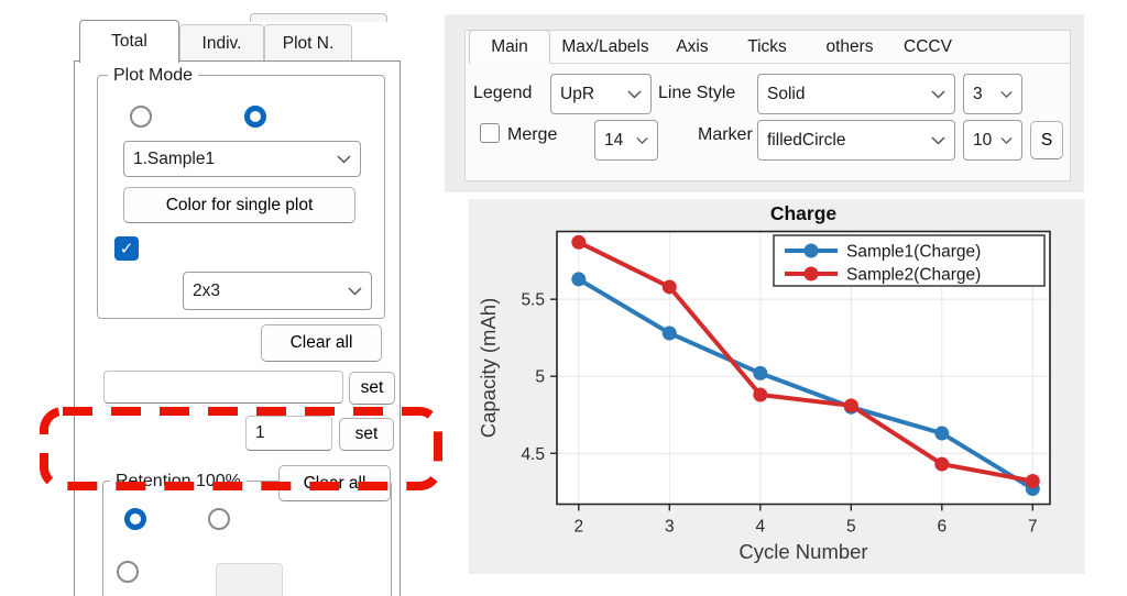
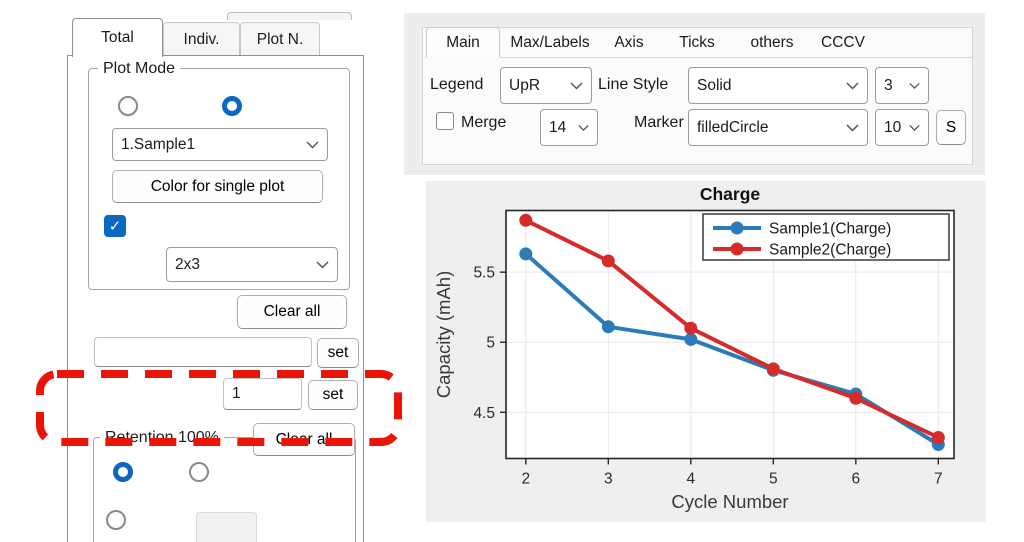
Sample1(Charge)/3: 5.28 -> 5.11
Sample2(Charge)/4: 4.88 -> 5.10
Sample2(Charge)/6: 4.43 -> 4.60
